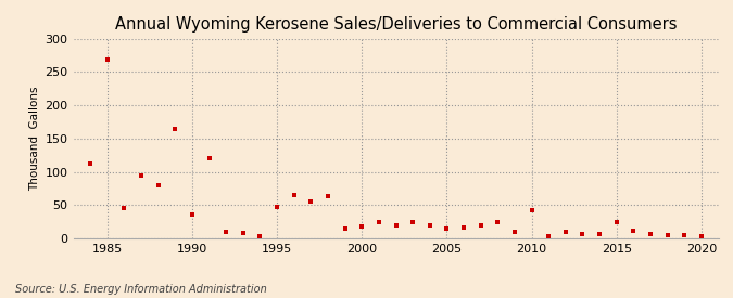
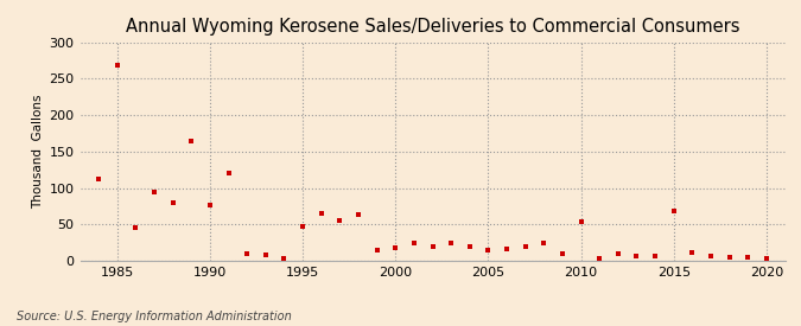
1990: 36 -> 76
2010: 42 -> 54
2015: 24 -> 68
